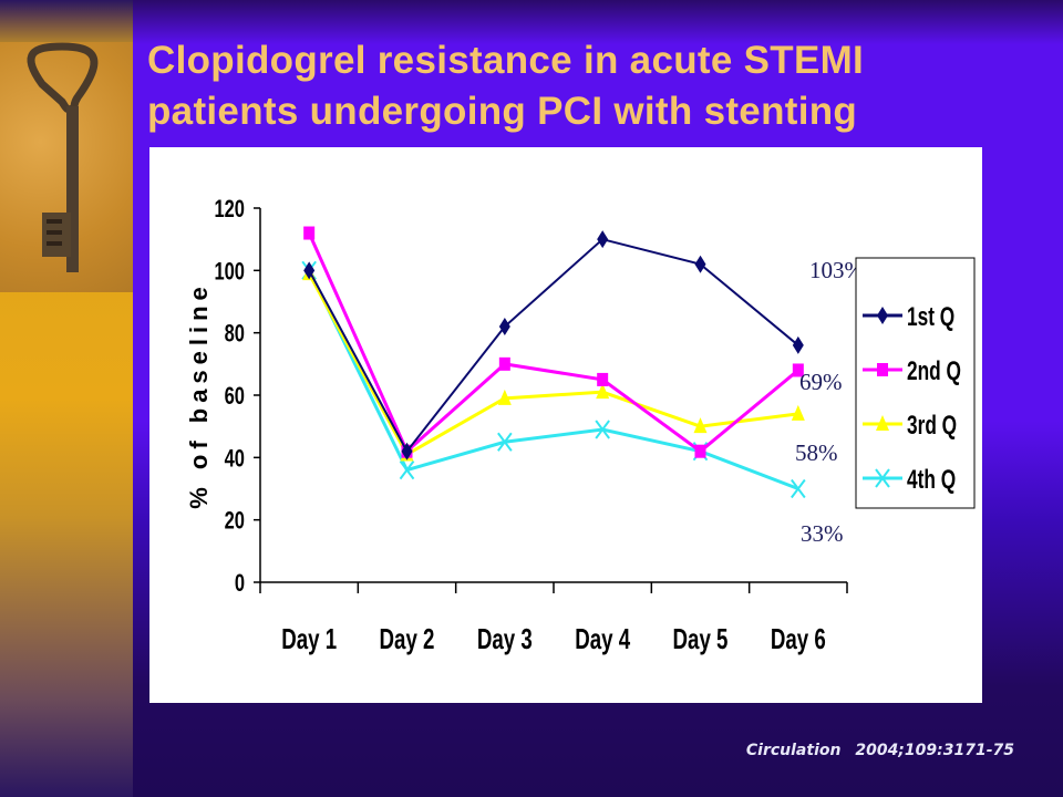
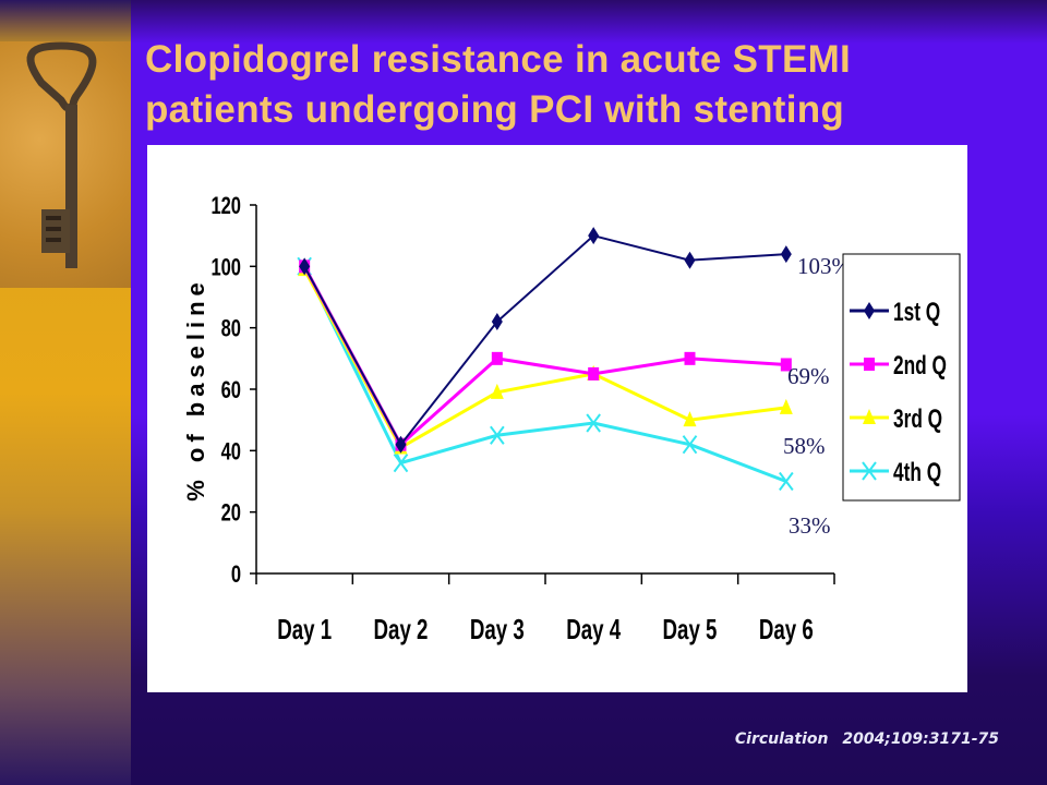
2nd Q/Day 1: 112 -> 100
3rd Q/Day 4: 61 -> 65
2nd Q/Day 5: 42 -> 70
1st Q/Day 6: 76 -> 104
